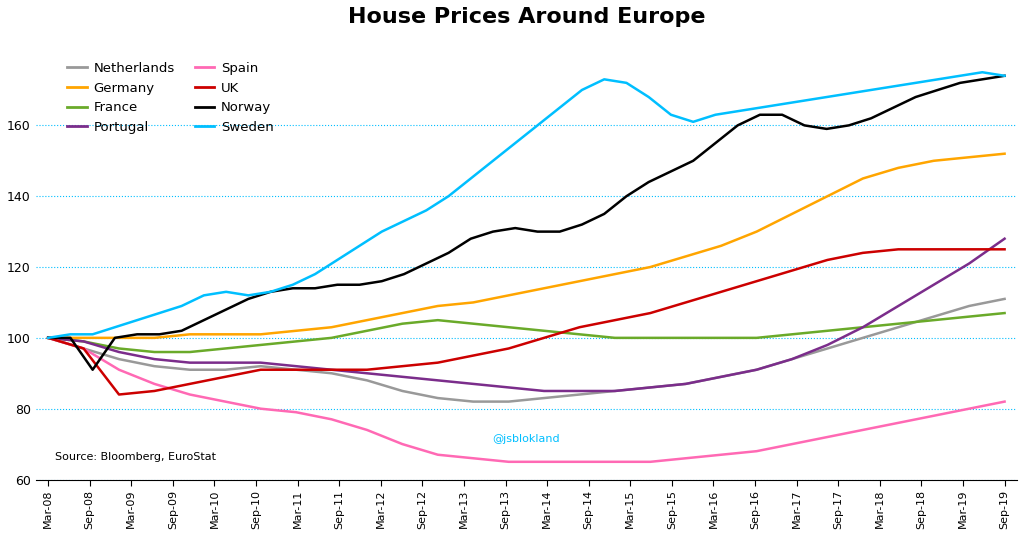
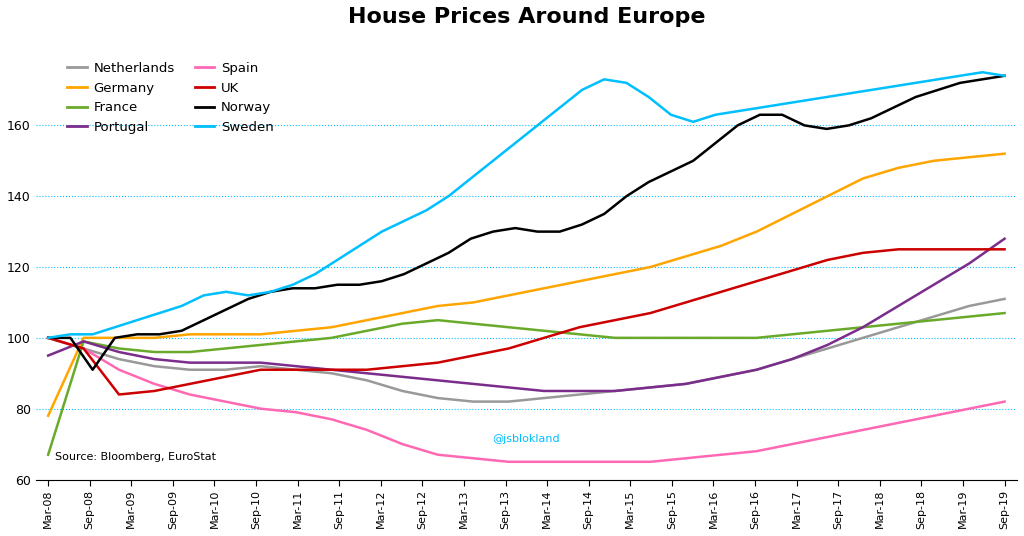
Germany/Mar-08: 100 -> 78
France/Mar-08: 100 -> 67
Portugal/Mar-08: 100 -> 95
